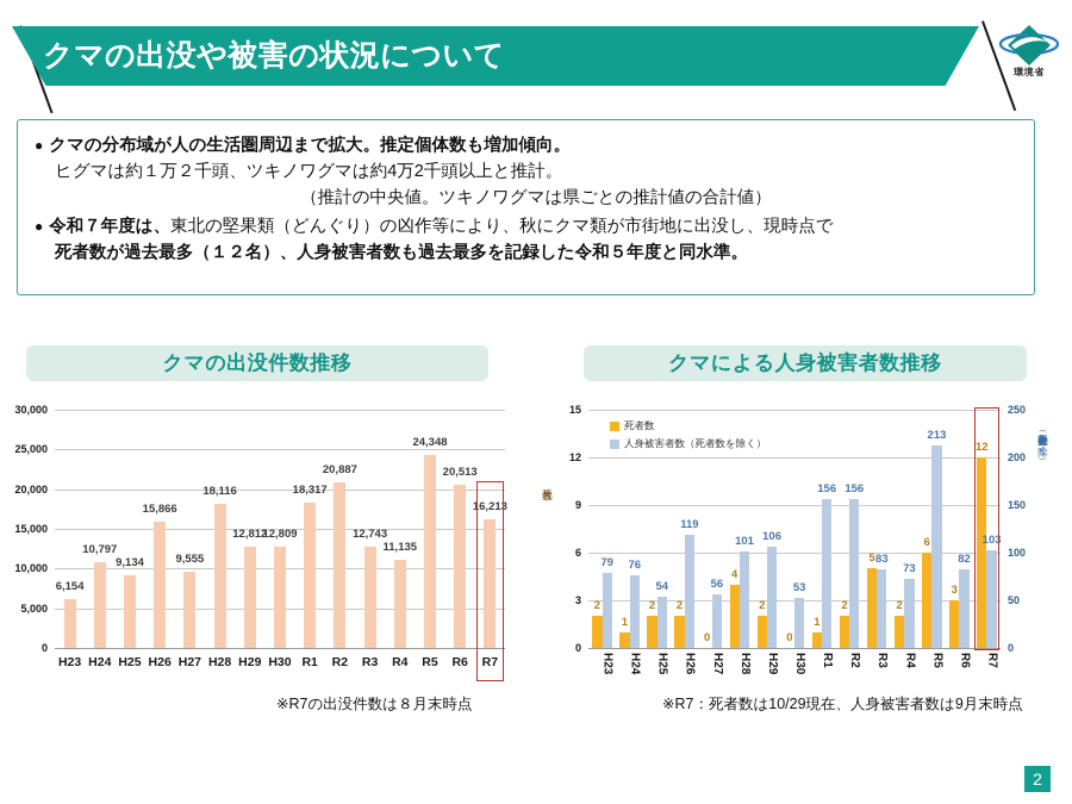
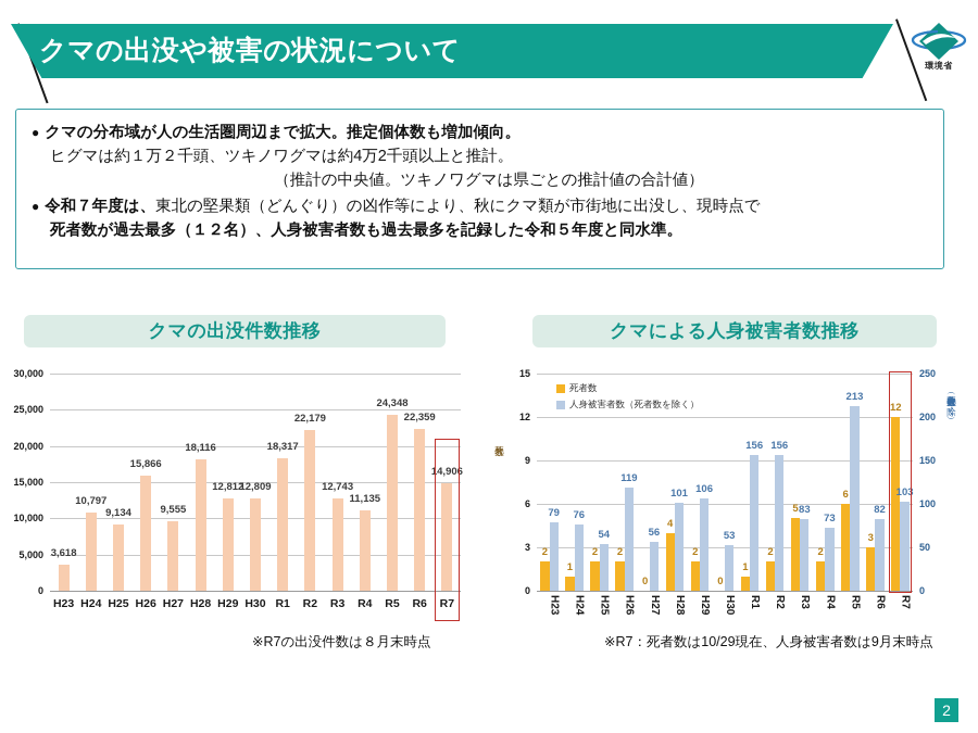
クマの出没件数推移/H23: 6,154 -> 3,618
クマの出没件数推移/R2: 20,887 -> 22,179
クマの出没件数推移/R6: 20,513 -> 22,359
クマの出没件数推移/R7: 16,213 -> 14,906
